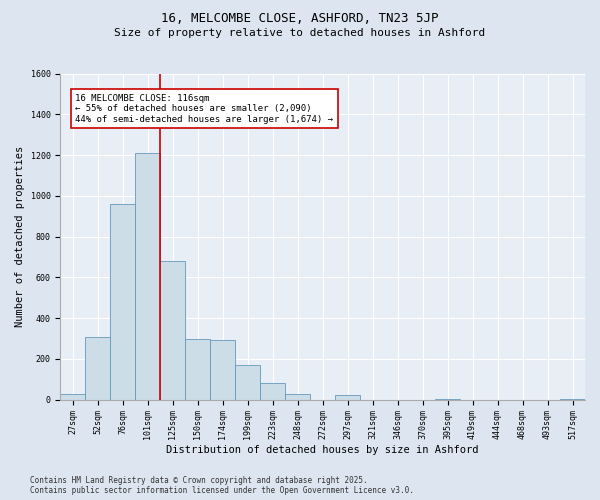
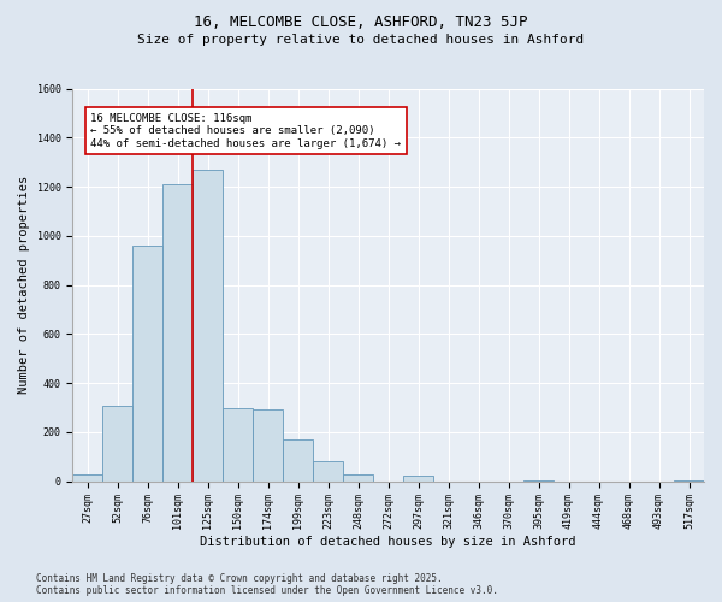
125sqm: 680 -> 1270
